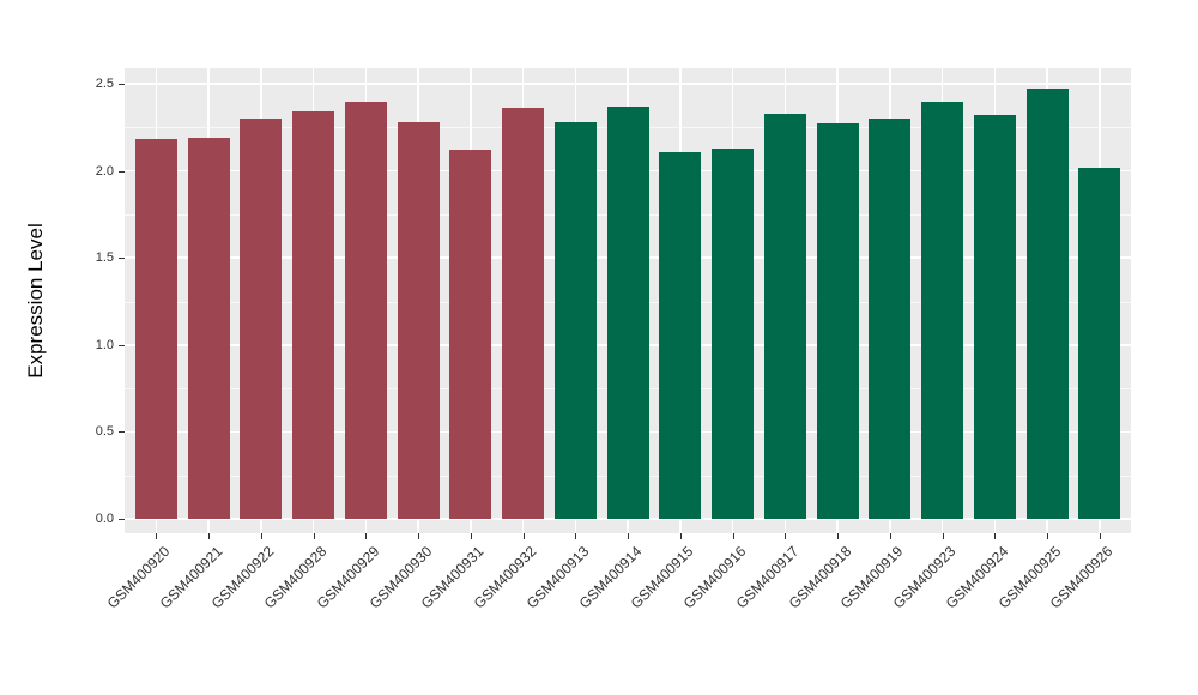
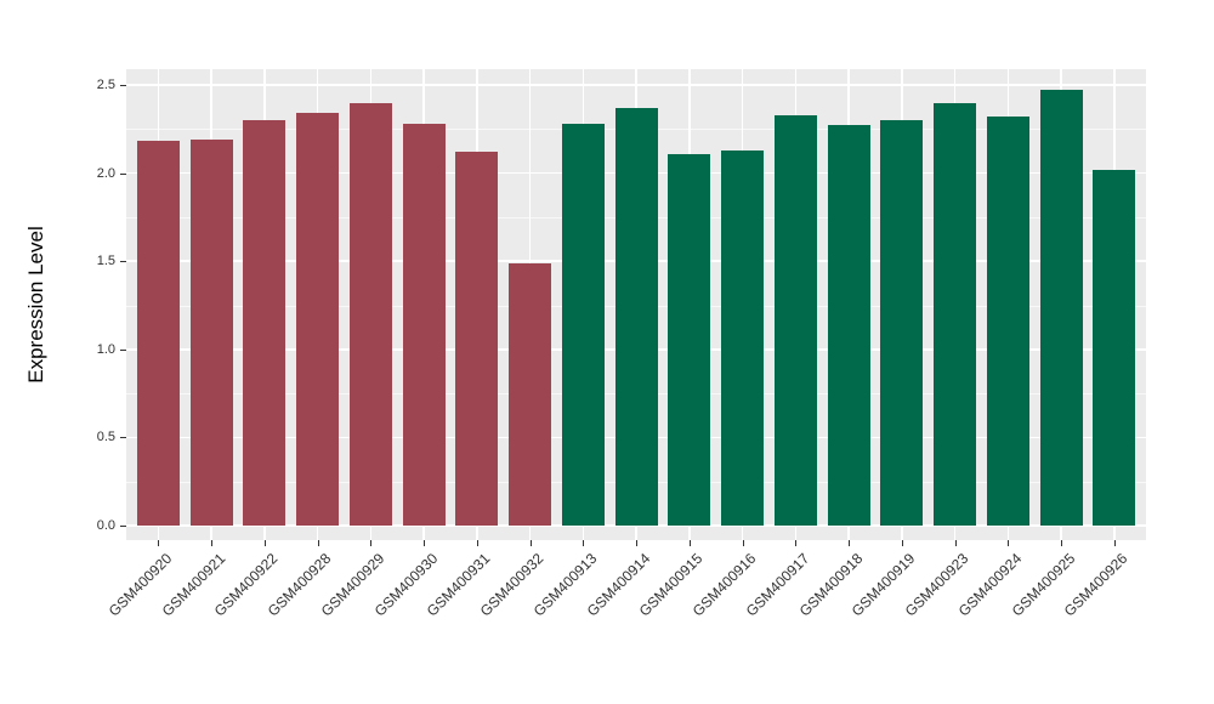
GSM400932: 2.36 -> 1.49
